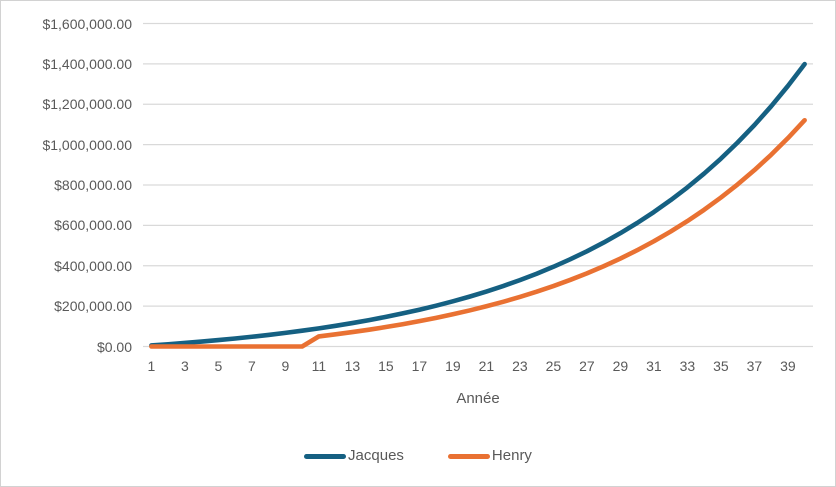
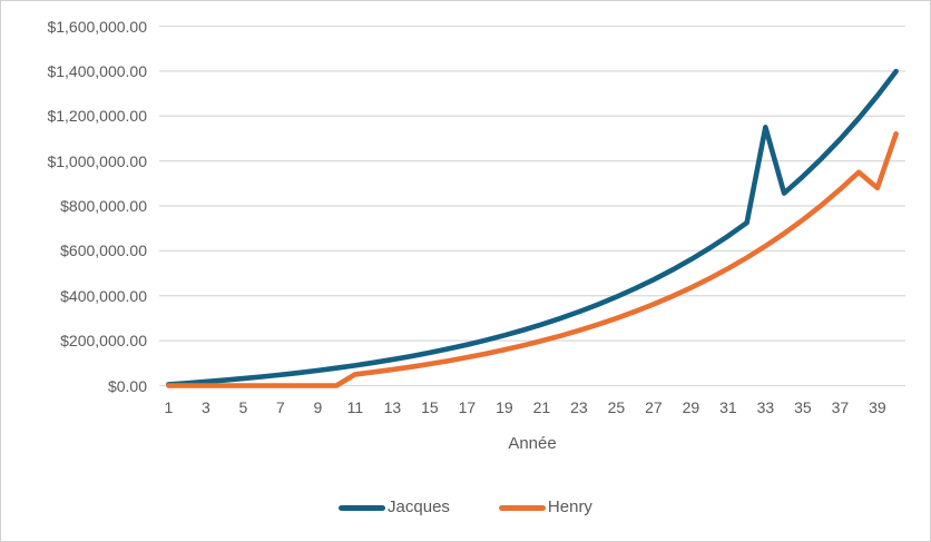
Jacques/33: $790000 -> $1150000
Henry/39: $1030000 -> $880000
